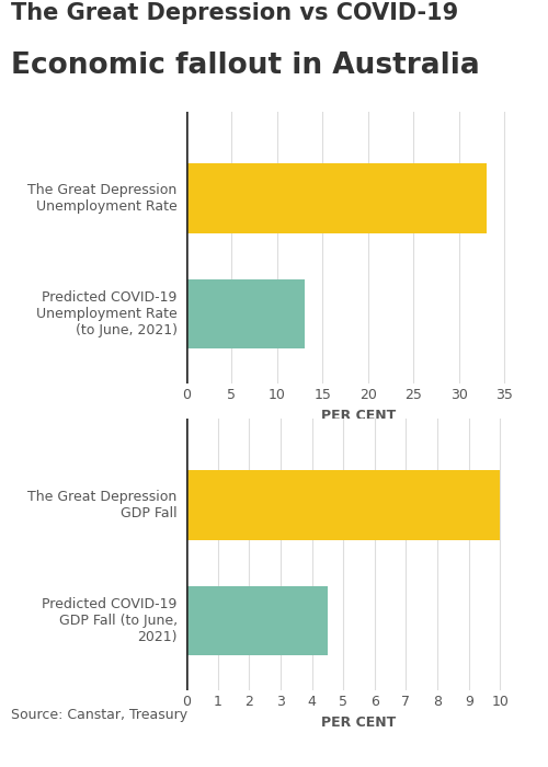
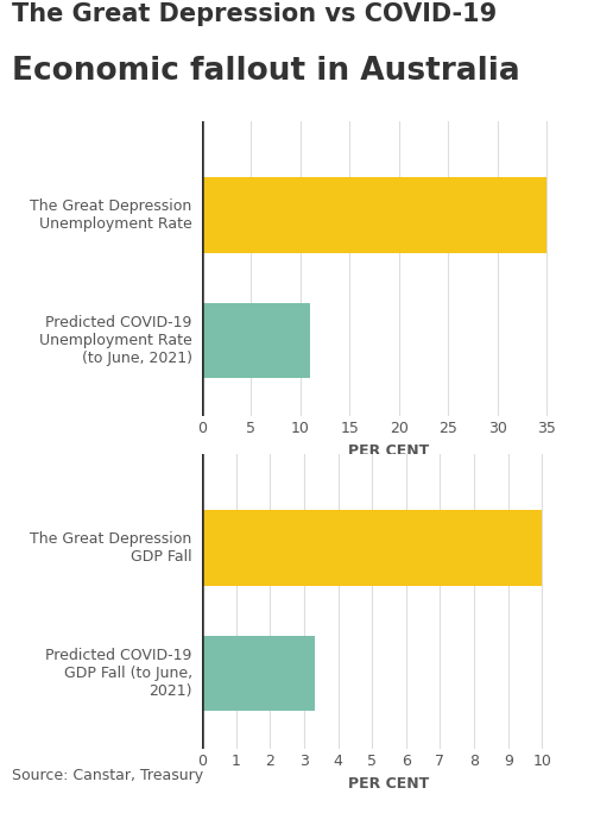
The Great Depression Unemployment Rate: 33 -> 35
Predicted COVID-19 Unemployment Rate (to June, 2021): 13 -> 11
Predicted COVID-19 GDP Fall (to June, 2021): 4.5 -> 3.3
